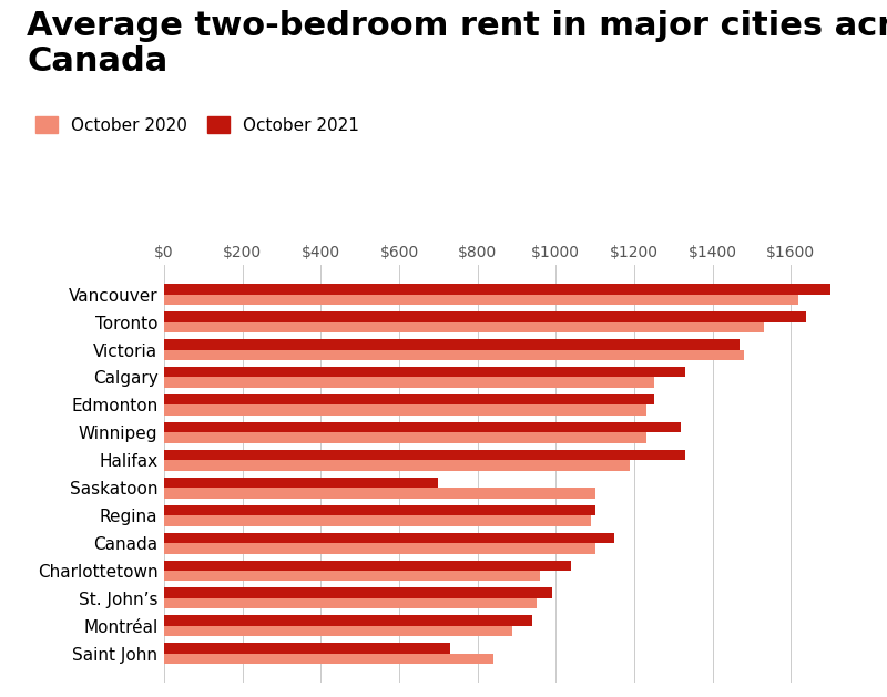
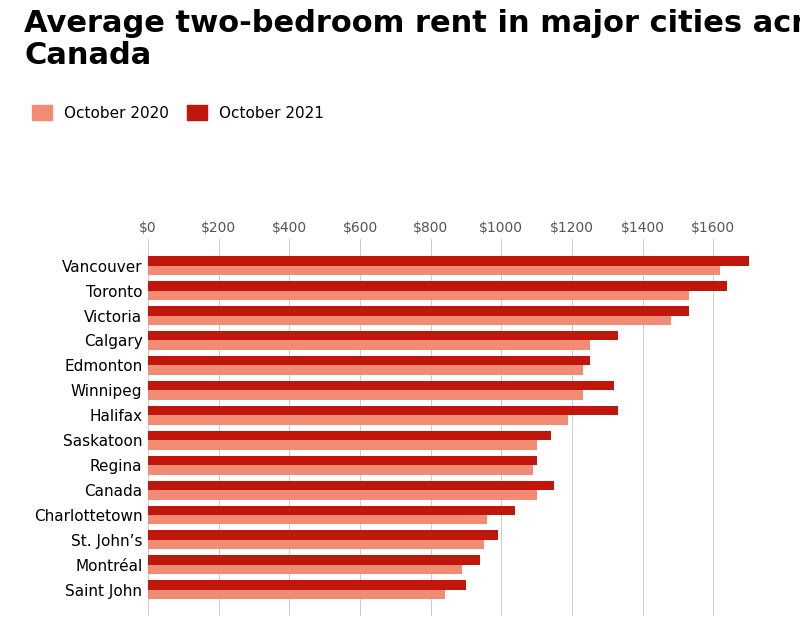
October 2021/Victoria: $1470 -> $1530
October 2021/Saskatoon: $700 -> $1140
October 2021/Saint John: $730 -> $900
